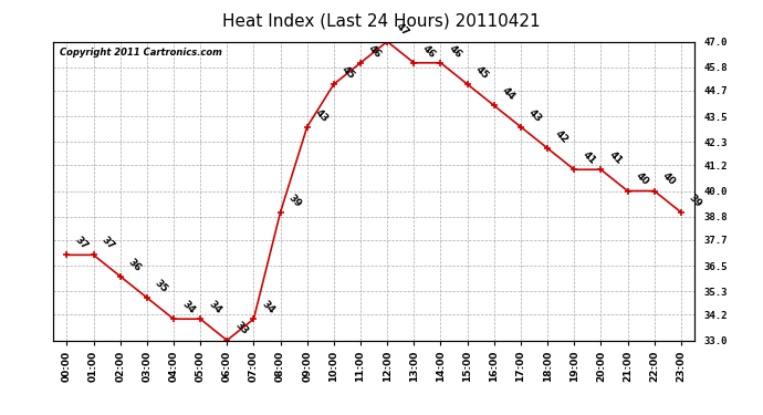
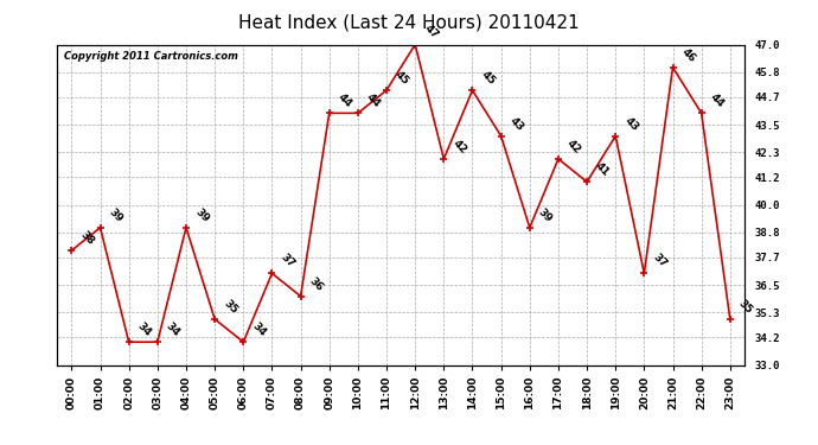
00:00: 37 -> 38
01:00: 37 -> 39
02:00: 36 -> 34
03:00: 35 -> 34
04:00: 34 -> 39
05:00: 34 -> 35
06:00: 33 -> 34
07:00: 34 -> 37
08:00: 39 -> 36
09:00: 43 -> 44
10:00: 45 -> 44
11:00: 46 -> 45
13:00: 46 -> 42
14:00: 46 -> 45
15:00: 45 -> 43
16:00: 44 -> 39
17:00: 43 -> 42
18:00: 42 -> 41
19:00: 41 -> 43
20:00: 41 -> 37
21:00: 40 -> 46
22:00: 40 -> 44
23:00: 39 -> 35
